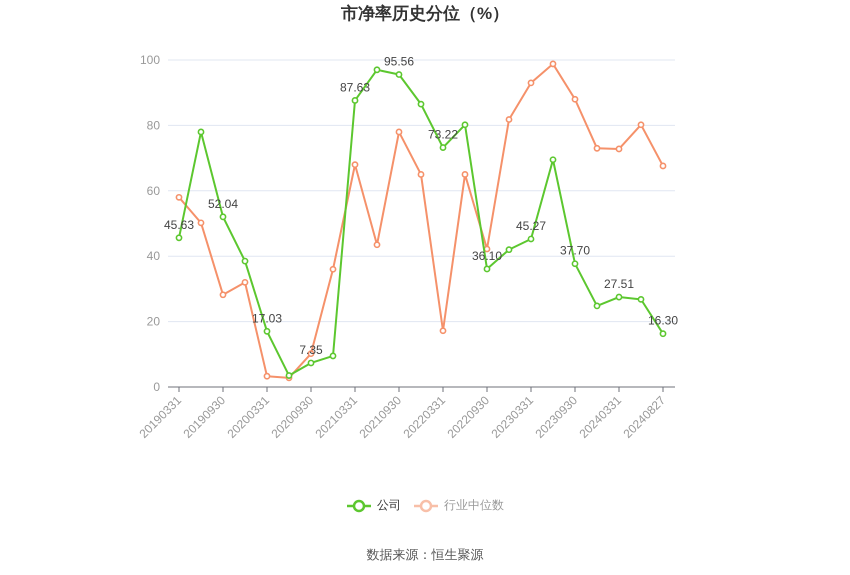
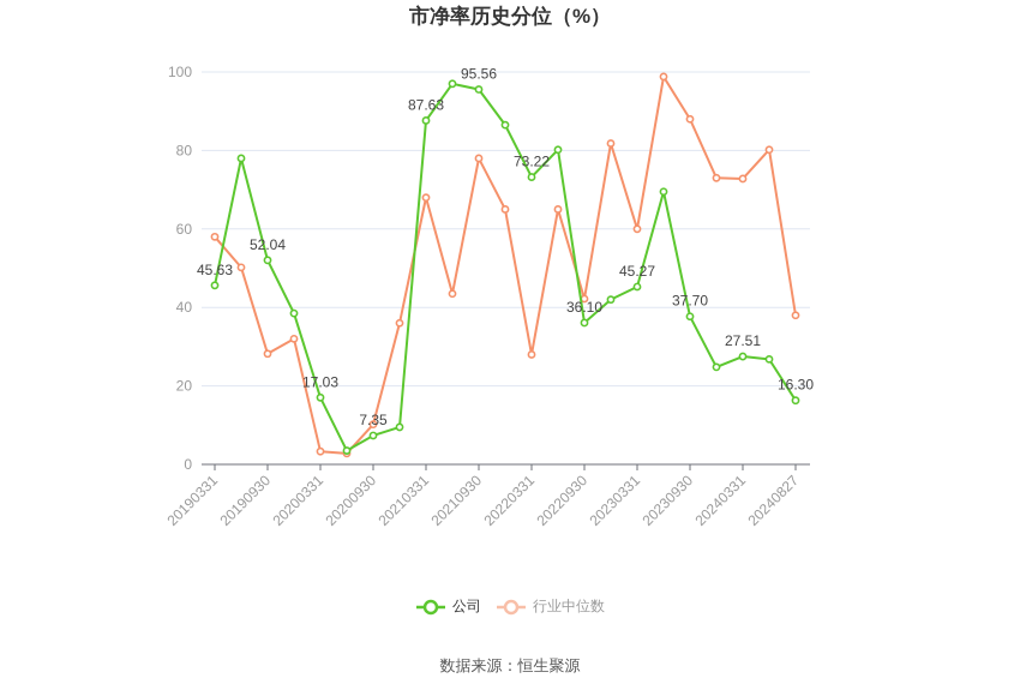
行业中位数/20220331: 17 -> 28
行业中位数/20230331: 93 -> 60
行业中位数/20240827: 68 -> 38
